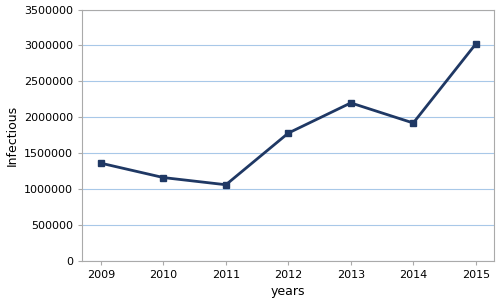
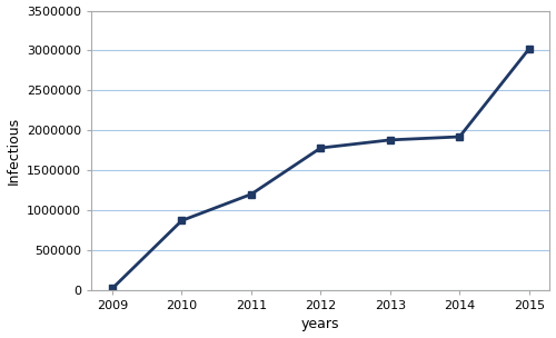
2009: 1360000 -> 20000
2010: 1160000 -> 870000
2011: 1060000 -> 1200000
2013: 2200000 -> 1880000
